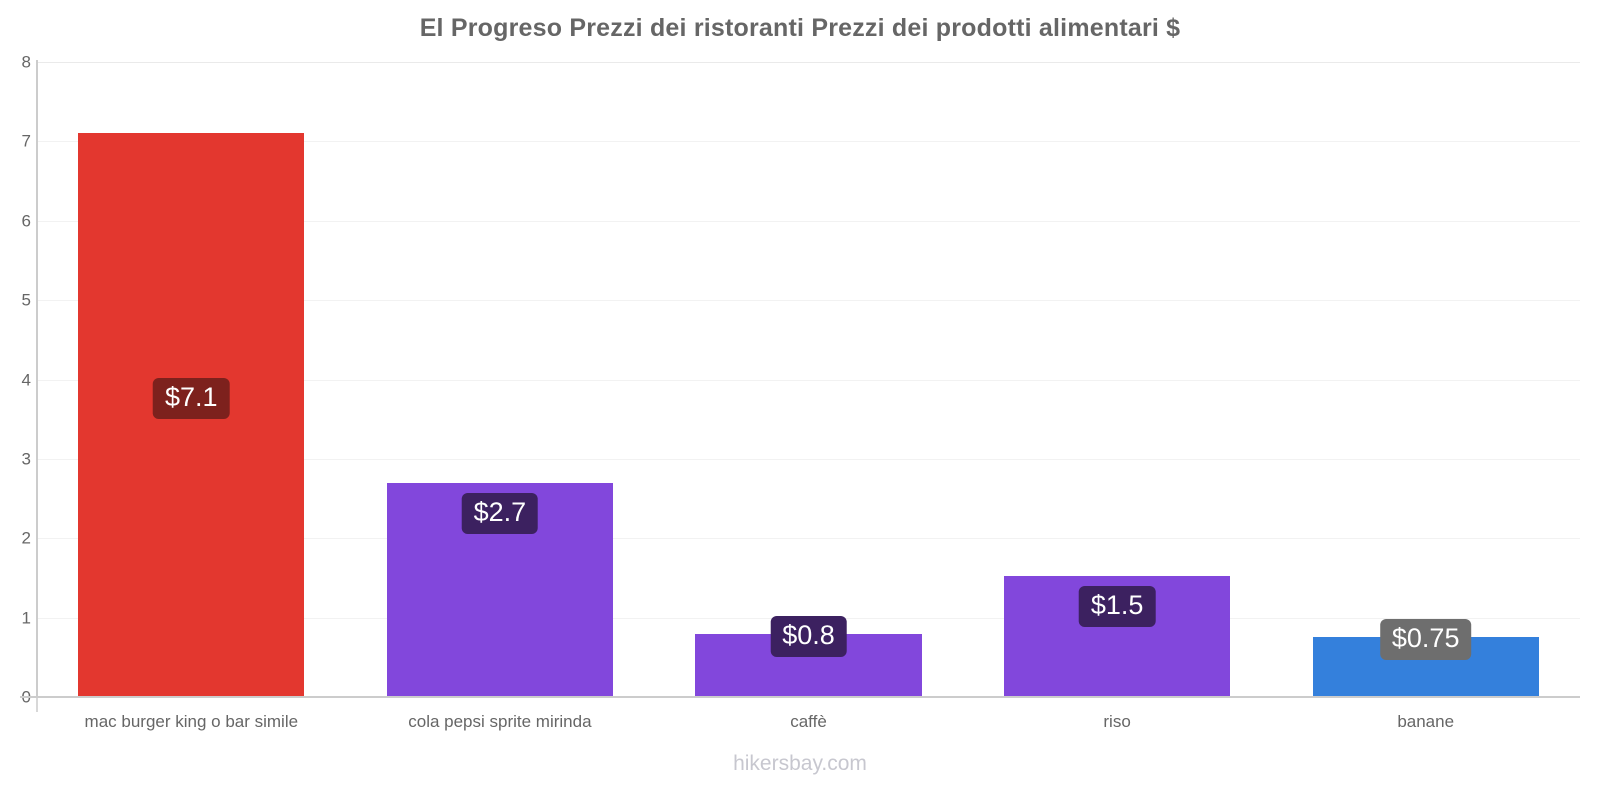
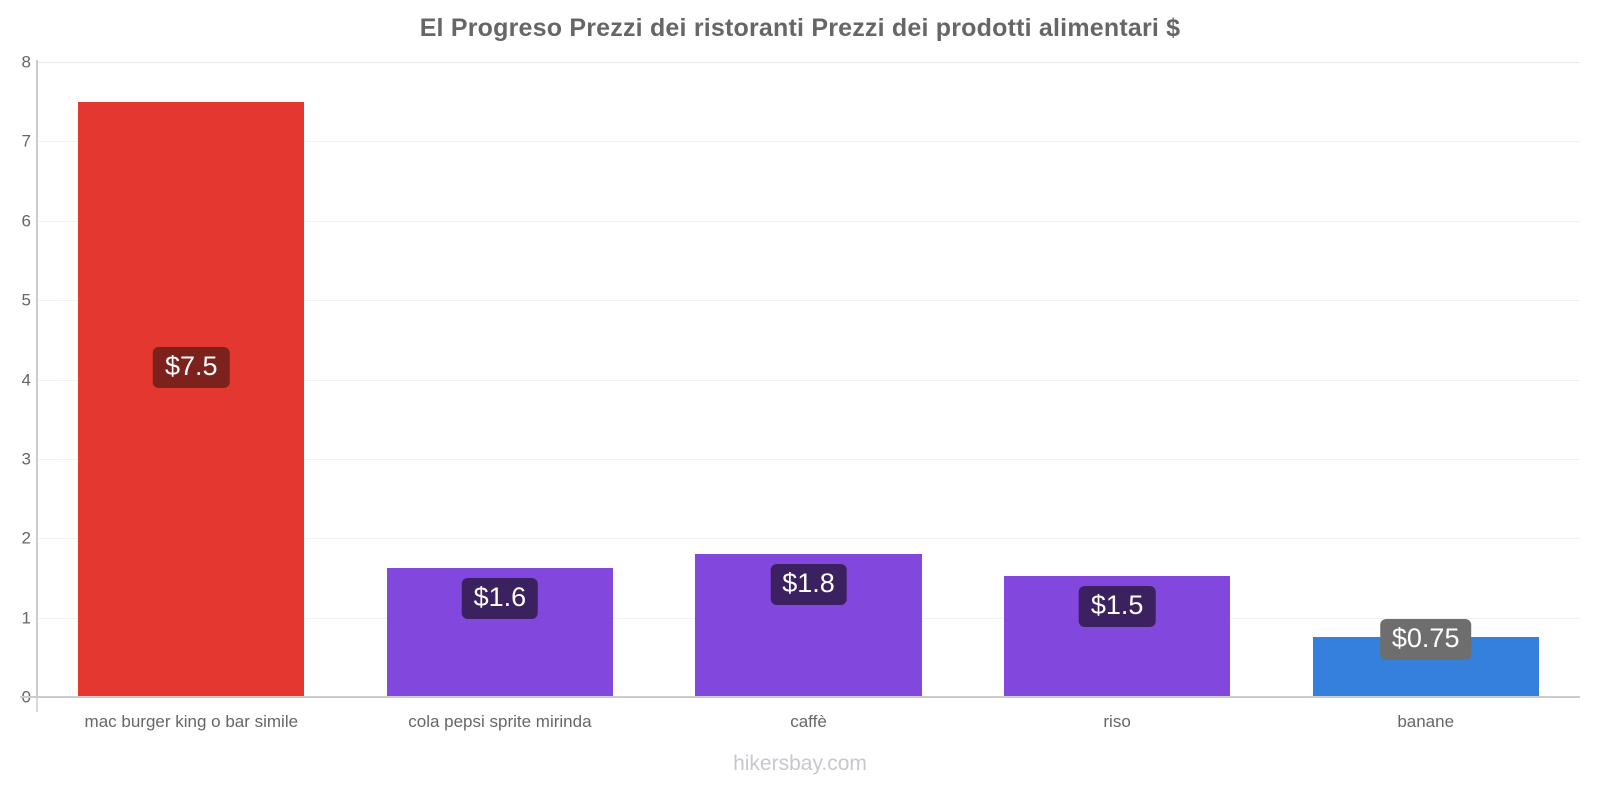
mac burger king o bar simile: $7.1 -> $7.5
cola pepsi sprite mirinda: $2.7 -> $1.6
caffè: $0.8 -> $1.8
